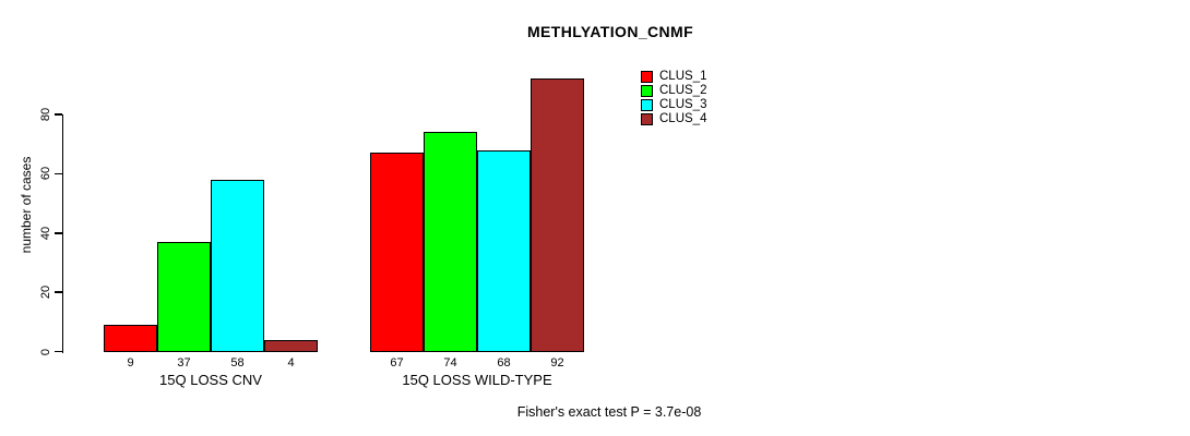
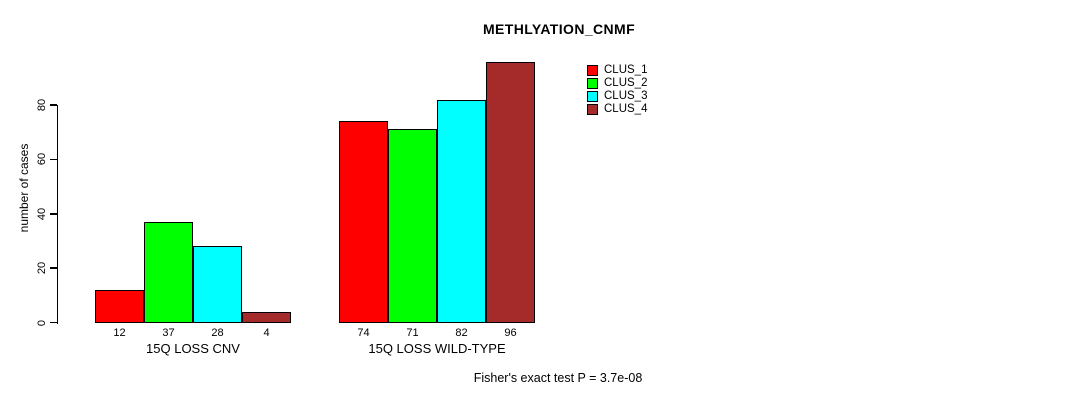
CLUS_1/15Q LOSS CNV: 9 -> 12
CLUS_3/15Q LOSS CNV: 58 -> 28
CLUS_1/15Q LOSS WILD-TYPE: 67 -> 74
CLUS_2/15Q LOSS WILD-TYPE: 74 -> 71
CLUS_3/15Q LOSS WILD-TYPE: 68 -> 82
CLUS_4/15Q LOSS WILD-TYPE: 92 -> 96
